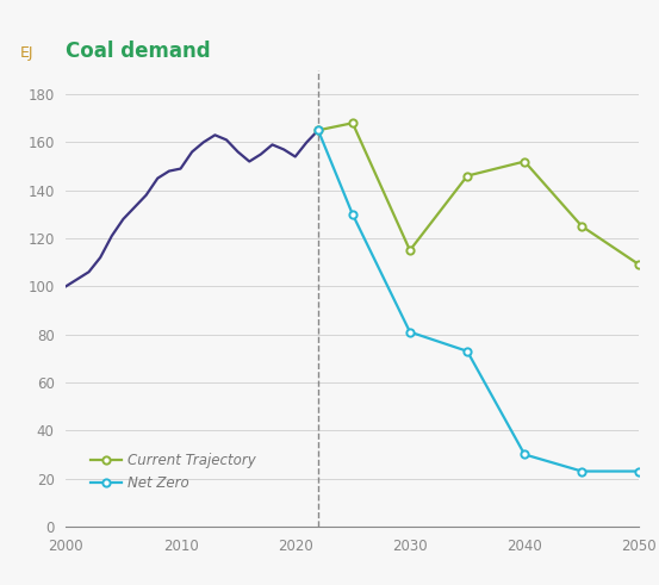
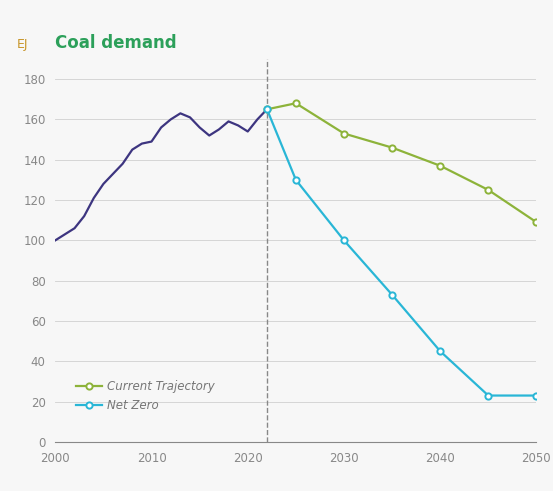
Current Trajectory/2030: 115 -> 153
Net Zero/2030: 81 -> 100
Current Trajectory/2040: 152 -> 137
Net Zero/2040: 30 -> 45
